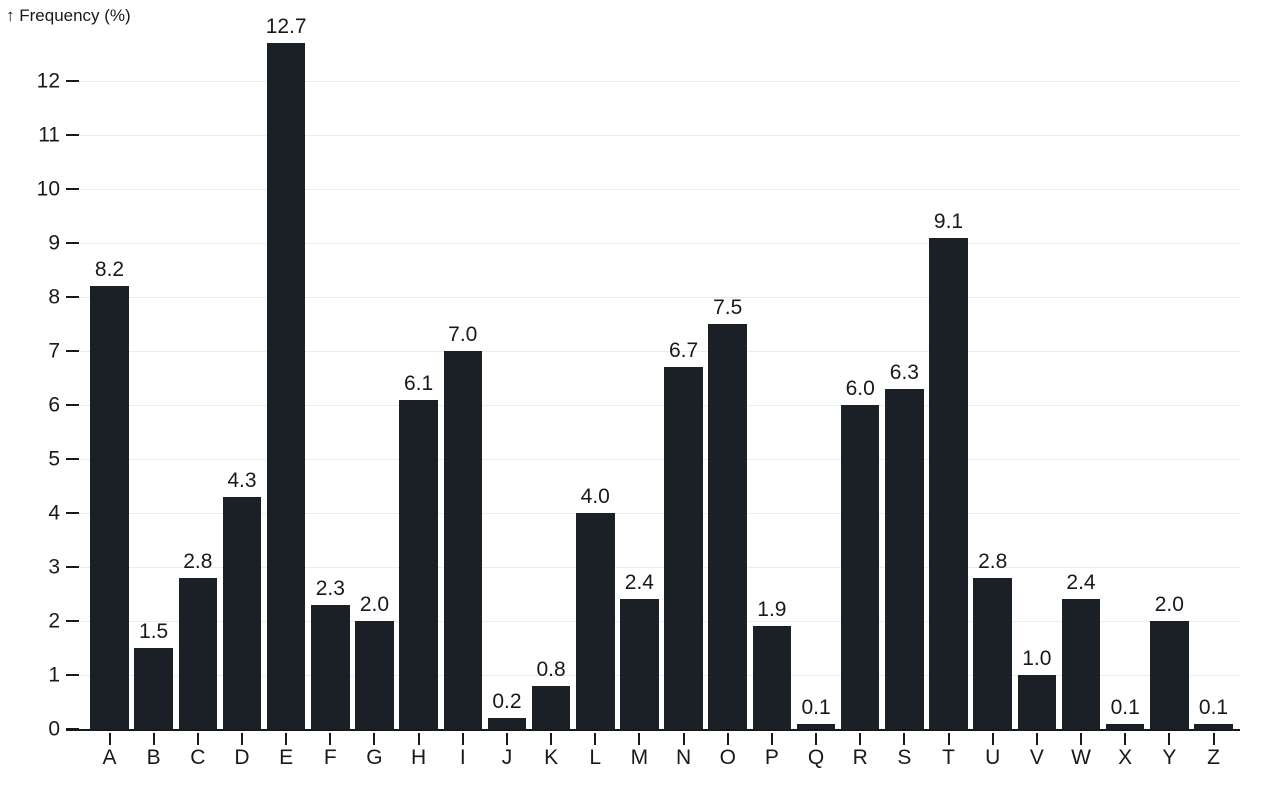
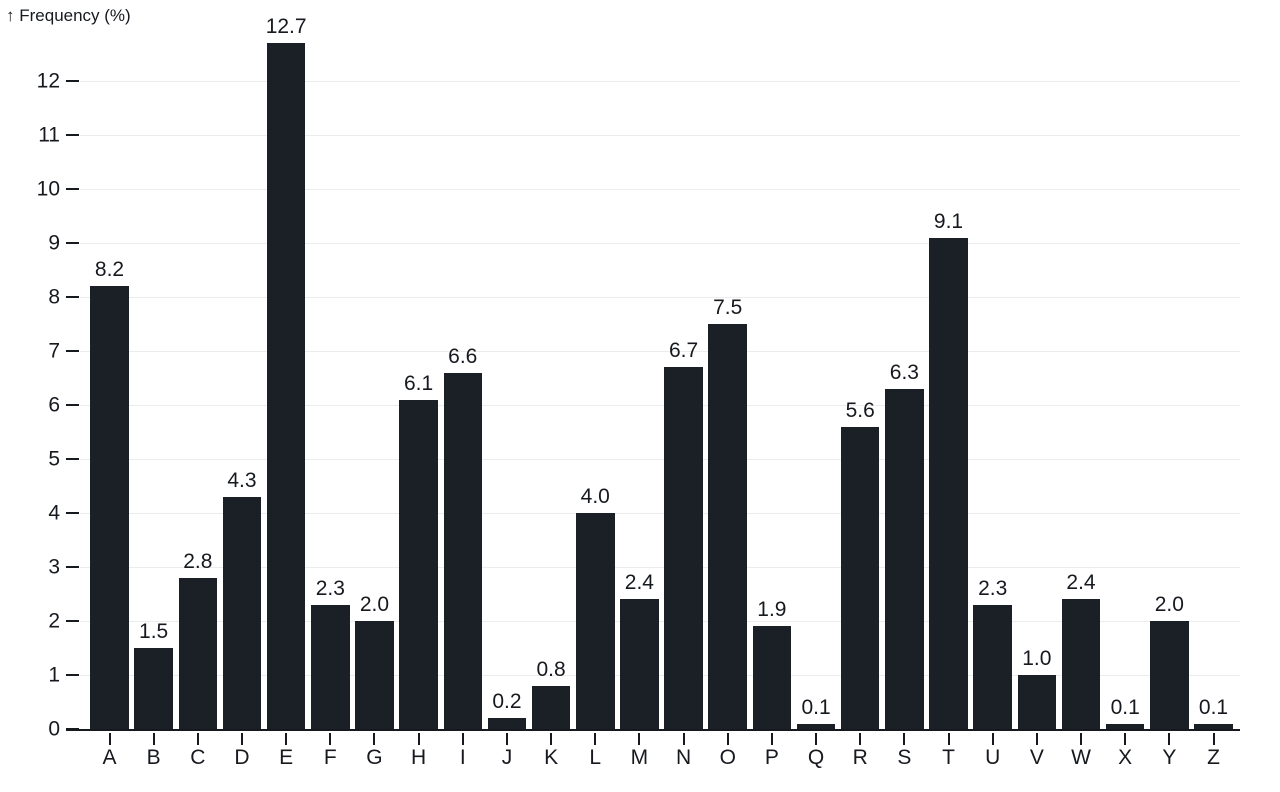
I: 7.0 -> 6.6
R: 6.0 -> 5.6
U: 2.8 -> 2.3
